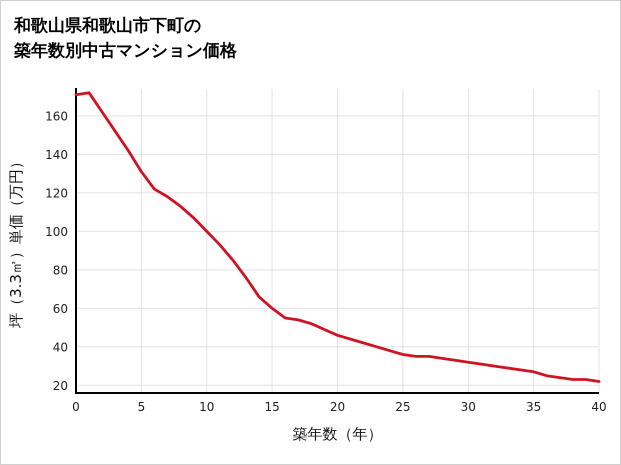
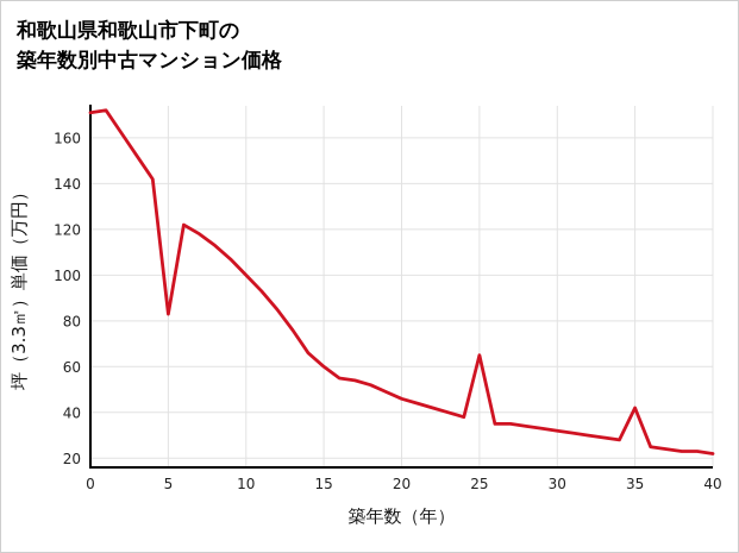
5: 131 -> 83
25: 36 -> 65
35: 27 -> 42
